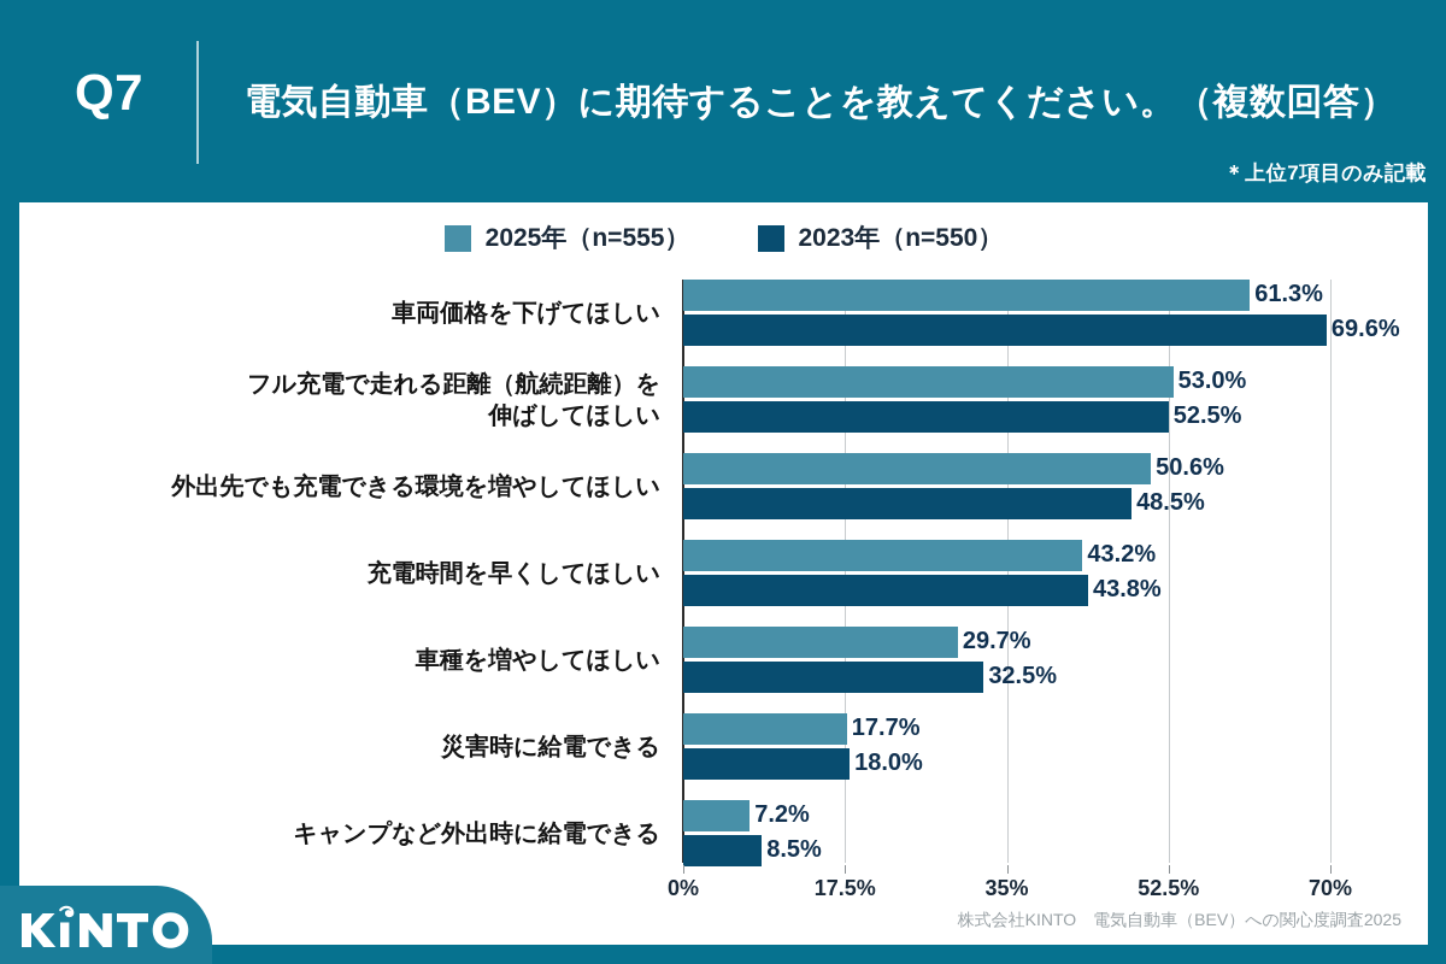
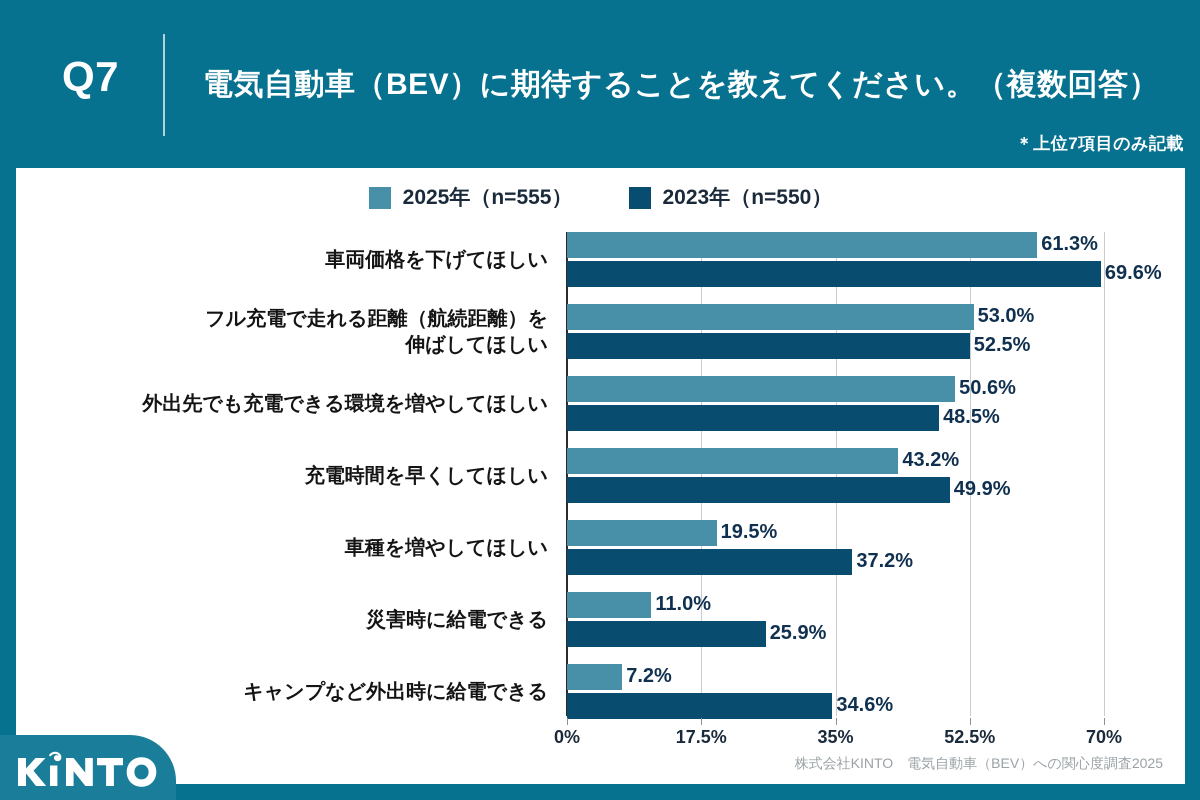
2023年（n=550）/充電時間を早くしてほしい: 43.8% -> 49.9%
2025年（n=555）/車種を増やしてほしい: 29.7% -> 19.5%
2023年（n=550）/車種を増やしてほしい: 32.5% -> 37.2%
2025年（n=555）/災害時に給電できる: 17.7% -> 11.0%
2023年（n=550）/災害時に給電できる: 18.0% -> 25.9%
2023年（n=550）/キャンプなど外出時に給電できる: 8.5% -> 34.6%
